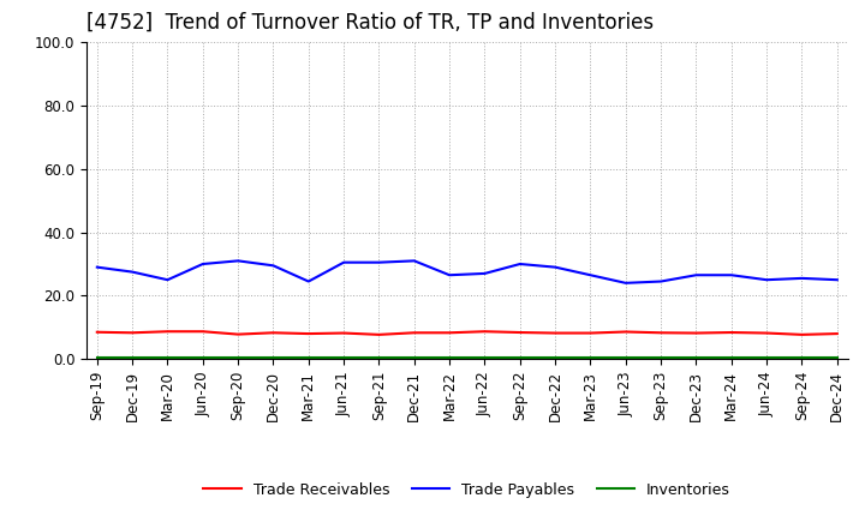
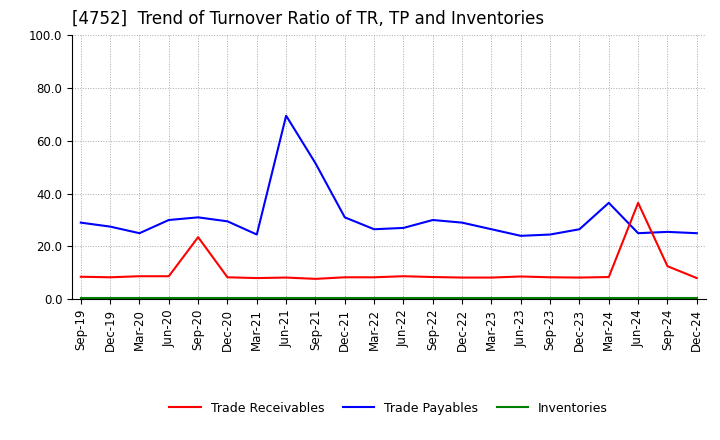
Trade Receivables/Sep-20: 7.8 -> 23.5
Trade Payables/Jun-21: 30.5 -> 69.5
Trade Payables/Sep-21: 30.5 -> 51.5
Trade Payables/Mar-24: 26.5 -> 36.5
Trade Receivables/Jun-24: 8.2 -> 36.5
Trade Receivables/Sep-24: 7.7 -> 12.5
